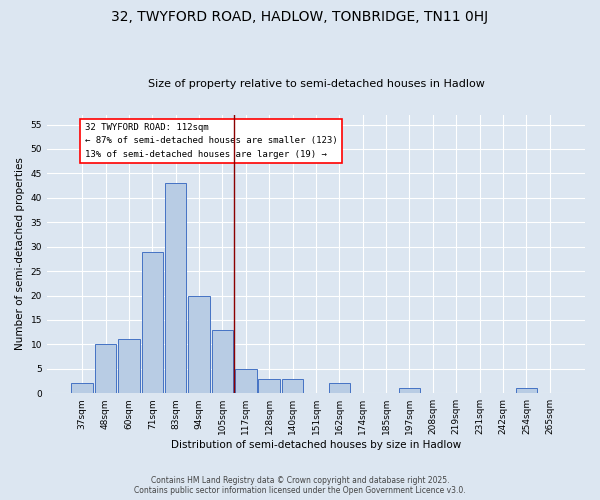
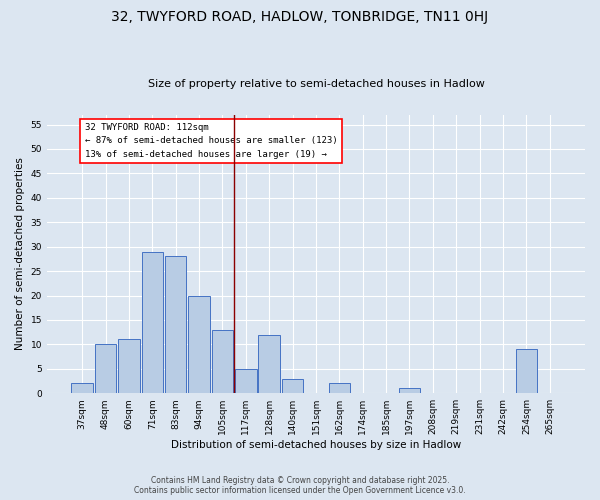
83sqm: 43 -> 28
128sqm: 3 -> 12
254sqm: 1 -> 9
